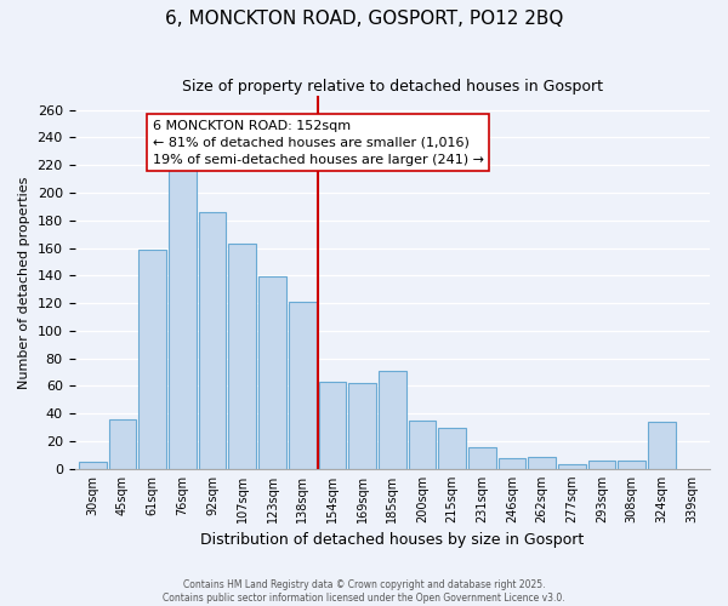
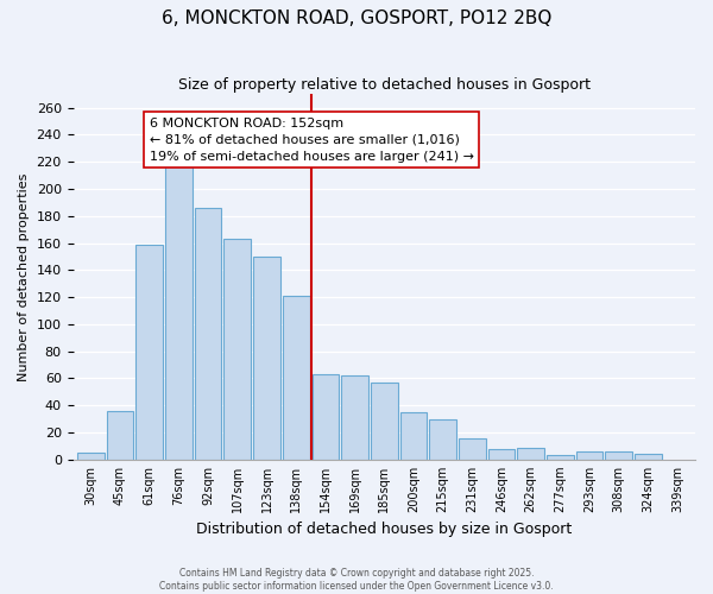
123sqm: 139 -> 150
185sqm: 71 -> 57
324sqm: 34 -> 4
